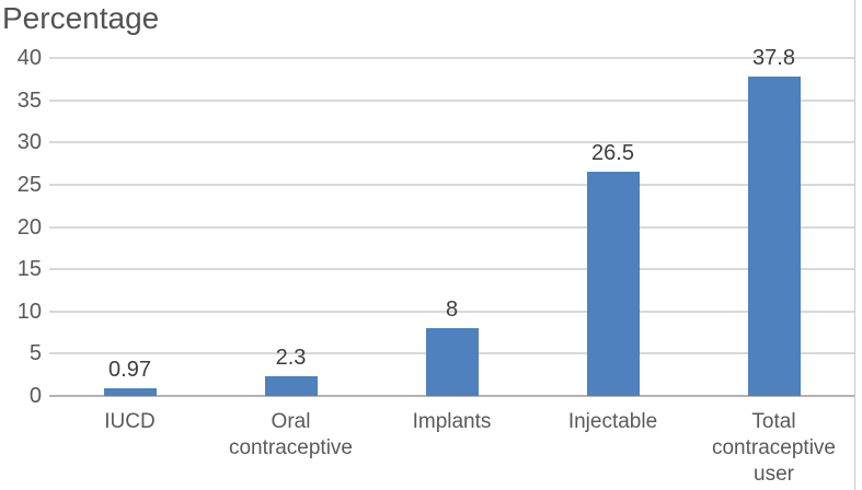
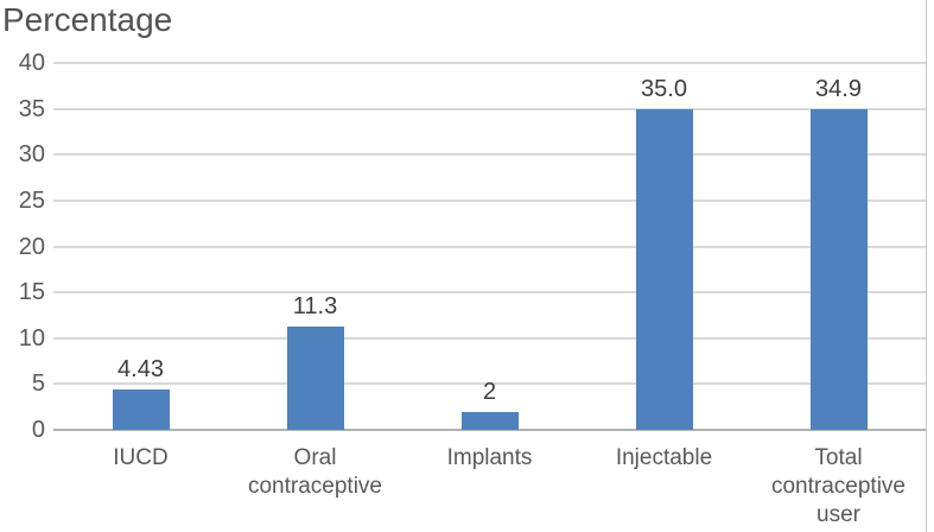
IUCD: 0.97 -> 4.43
Oral contraceptive: 2.3 -> 11.3
Implants: 8 -> 2
Injectable: 26.5 -> 35.0
Total contraceptive user: 37.8 -> 34.9
